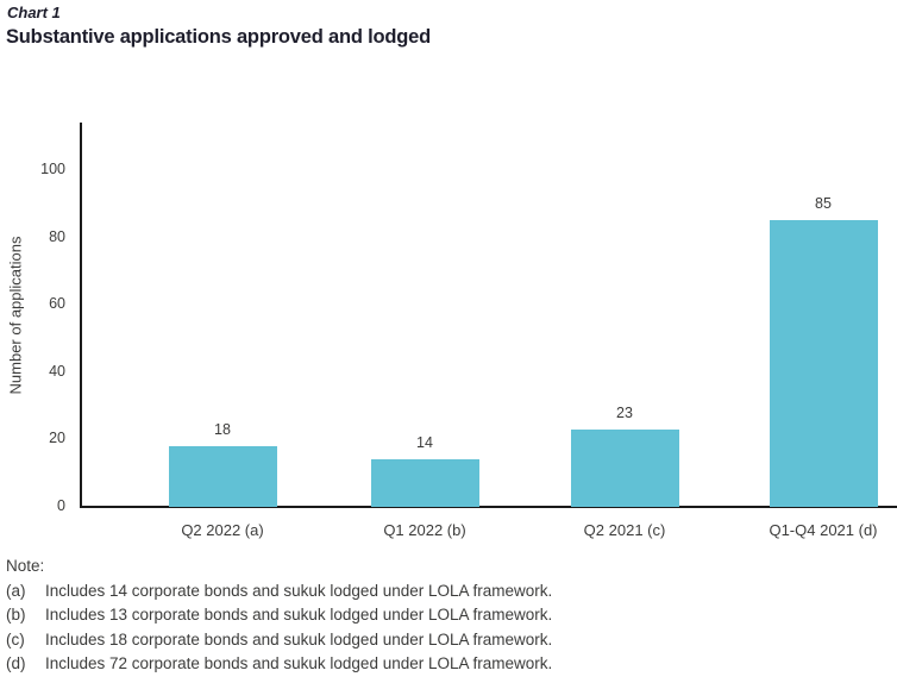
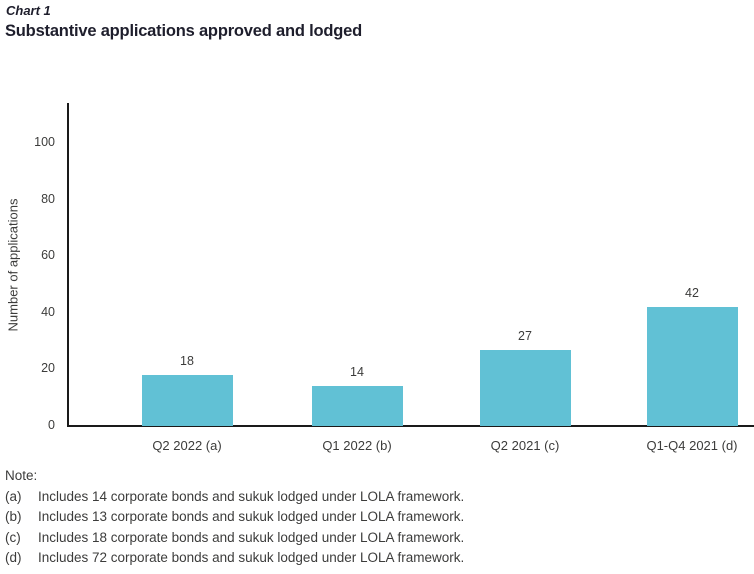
Q2 2021 (c): 23 -> 27
Q1-Q4 2021 (d): 85 -> 42
